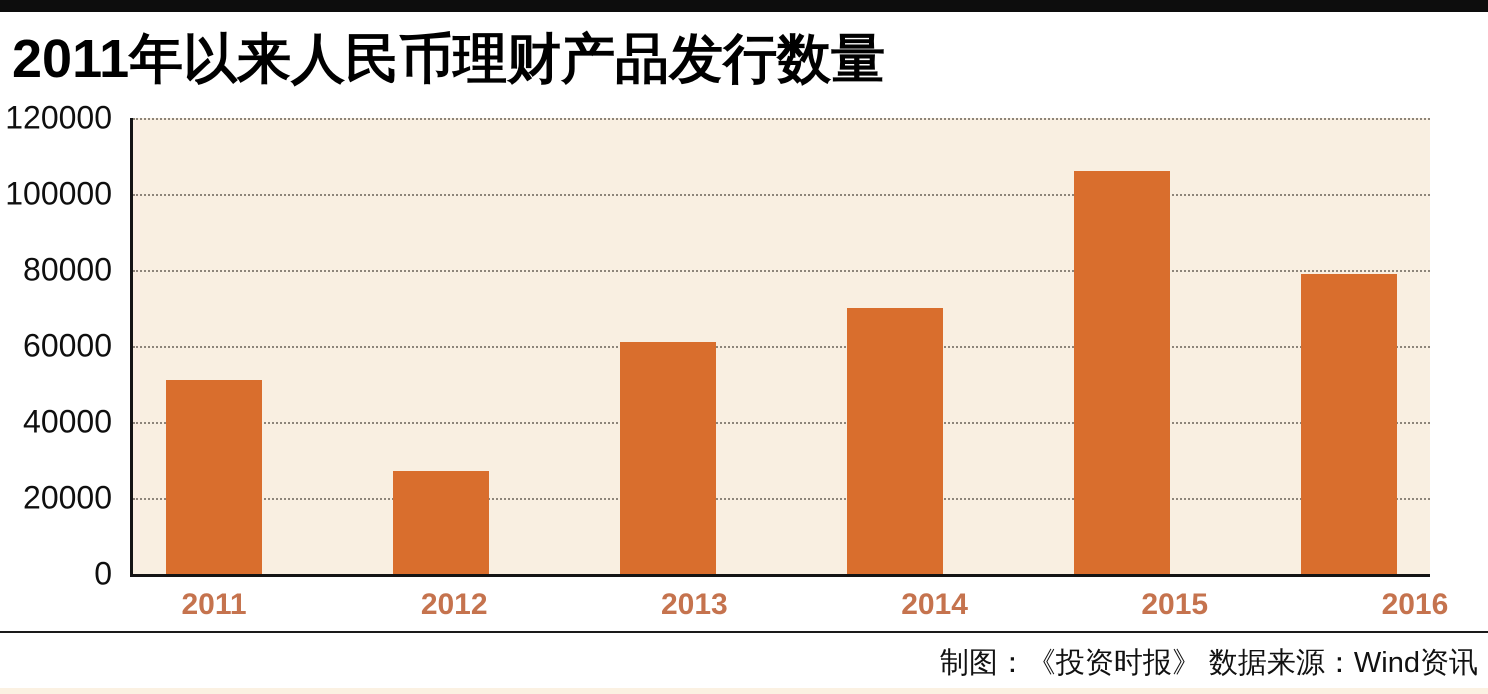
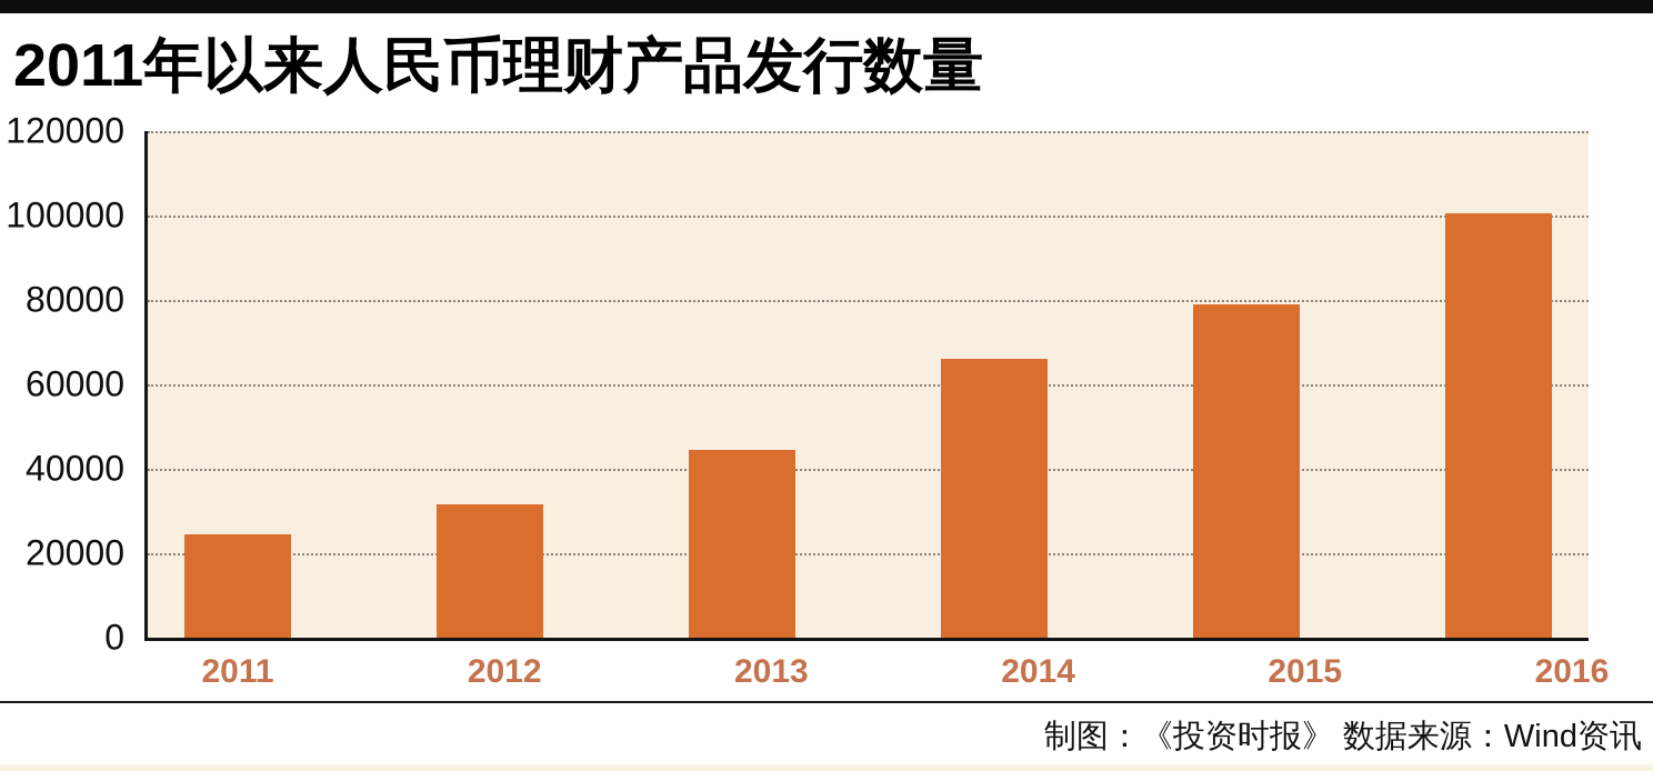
2011: 51000 -> 24000
2012: 27000 -> 32000
2013: 61000 -> 44000
2014: 70000 -> 66000
2015: 106000 -> 79000
2016: 79000 -> 100000
